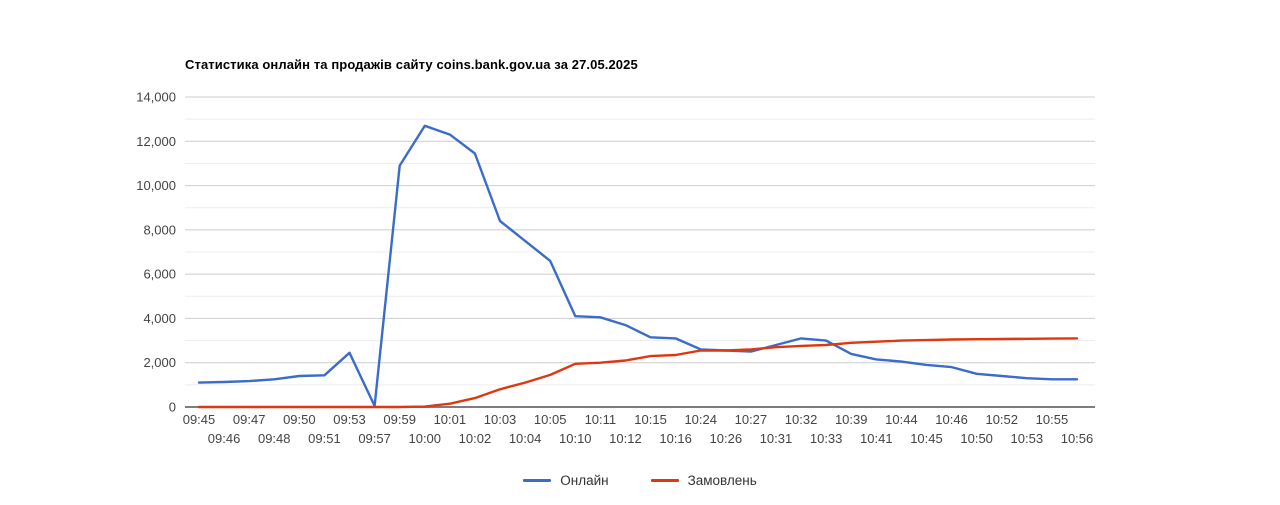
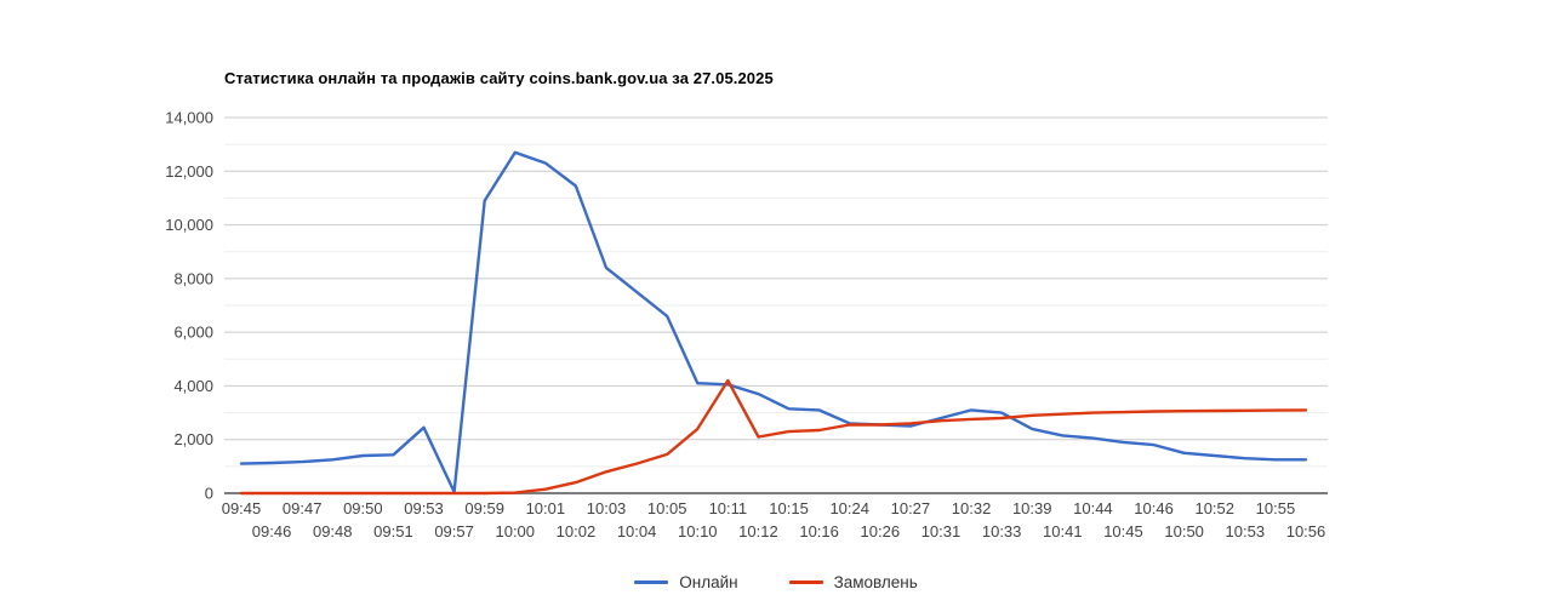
Замовлень/10:10: 2000 -> 2400
Замовлень/10:11: 2000 -> 4200
